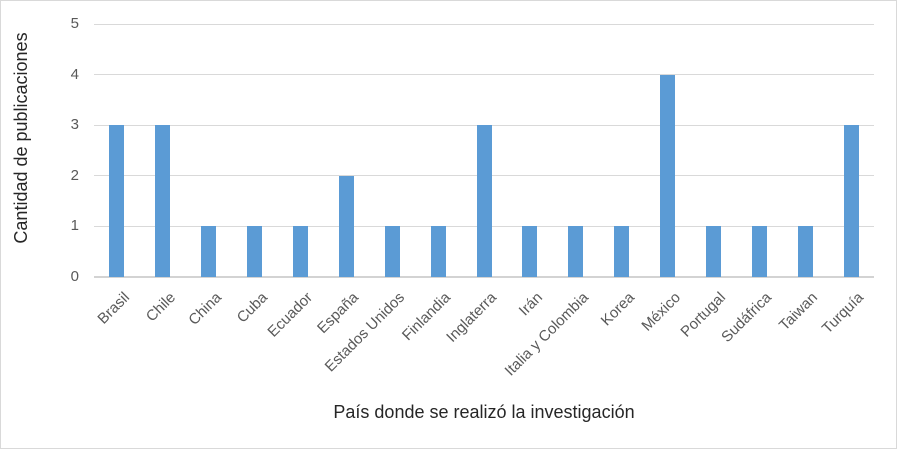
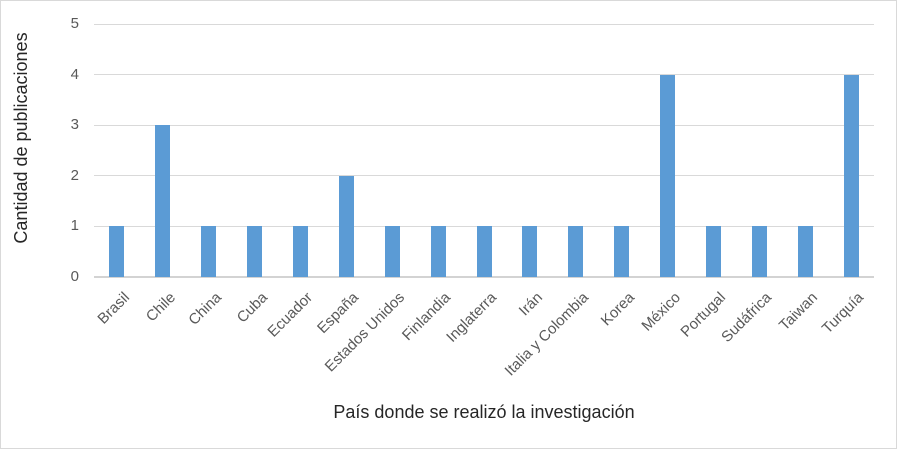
Brasil: 3 -> 1
Inglaterra: 3 -> 1
Turquía: 3 -> 4
